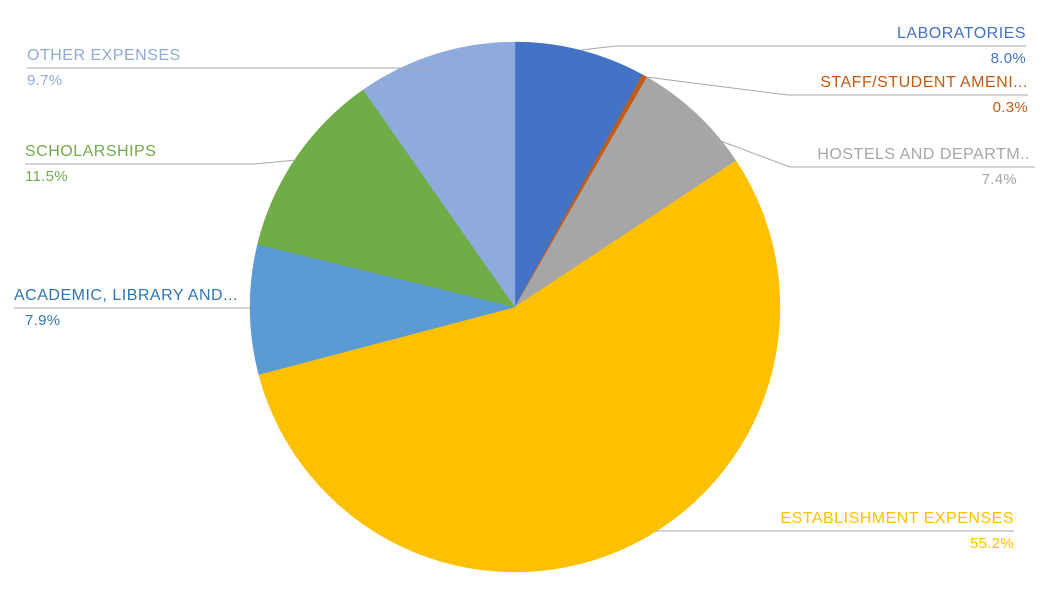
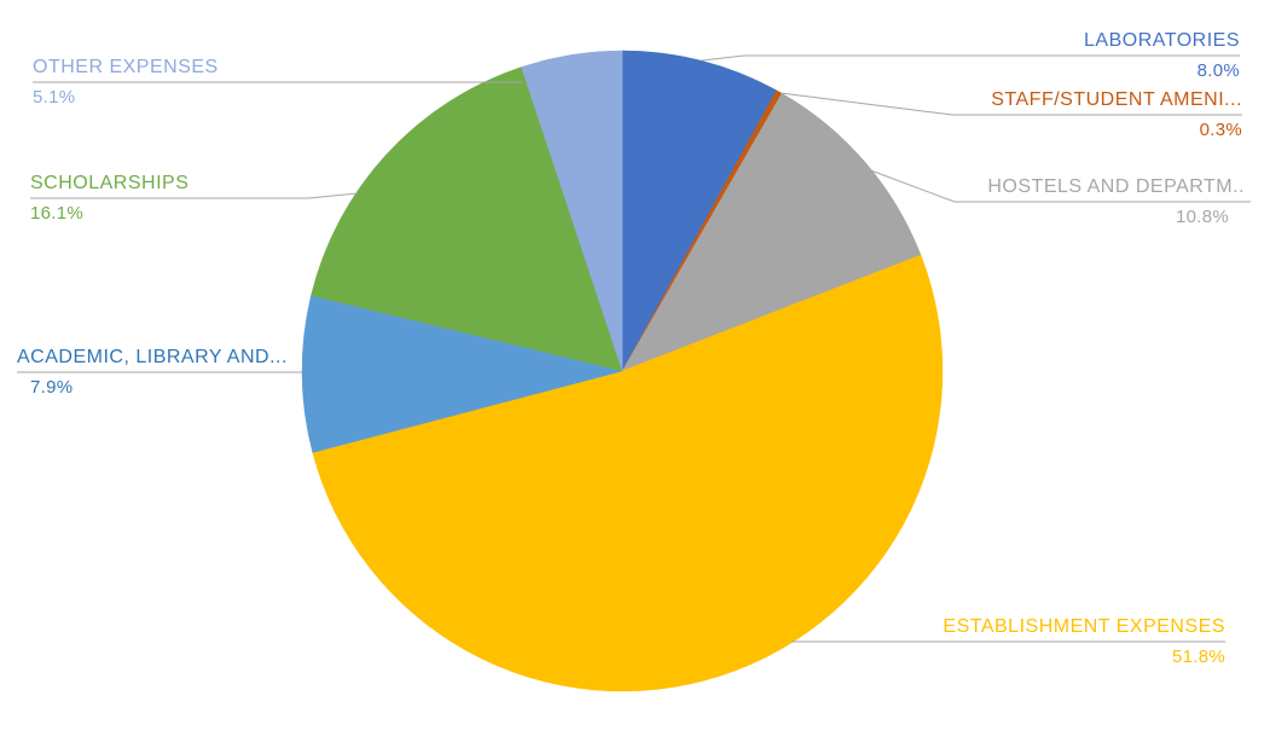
HOSTELS AND DEPARTM..: 7.4% -> 10.8%
ESTABLISHMENT EXPENSES: 55.2% -> 51.8%
SCHOLARSHIPS: 11.5% -> 16.1%
OTHER EXPENSES: 9.7% -> 5.1%
